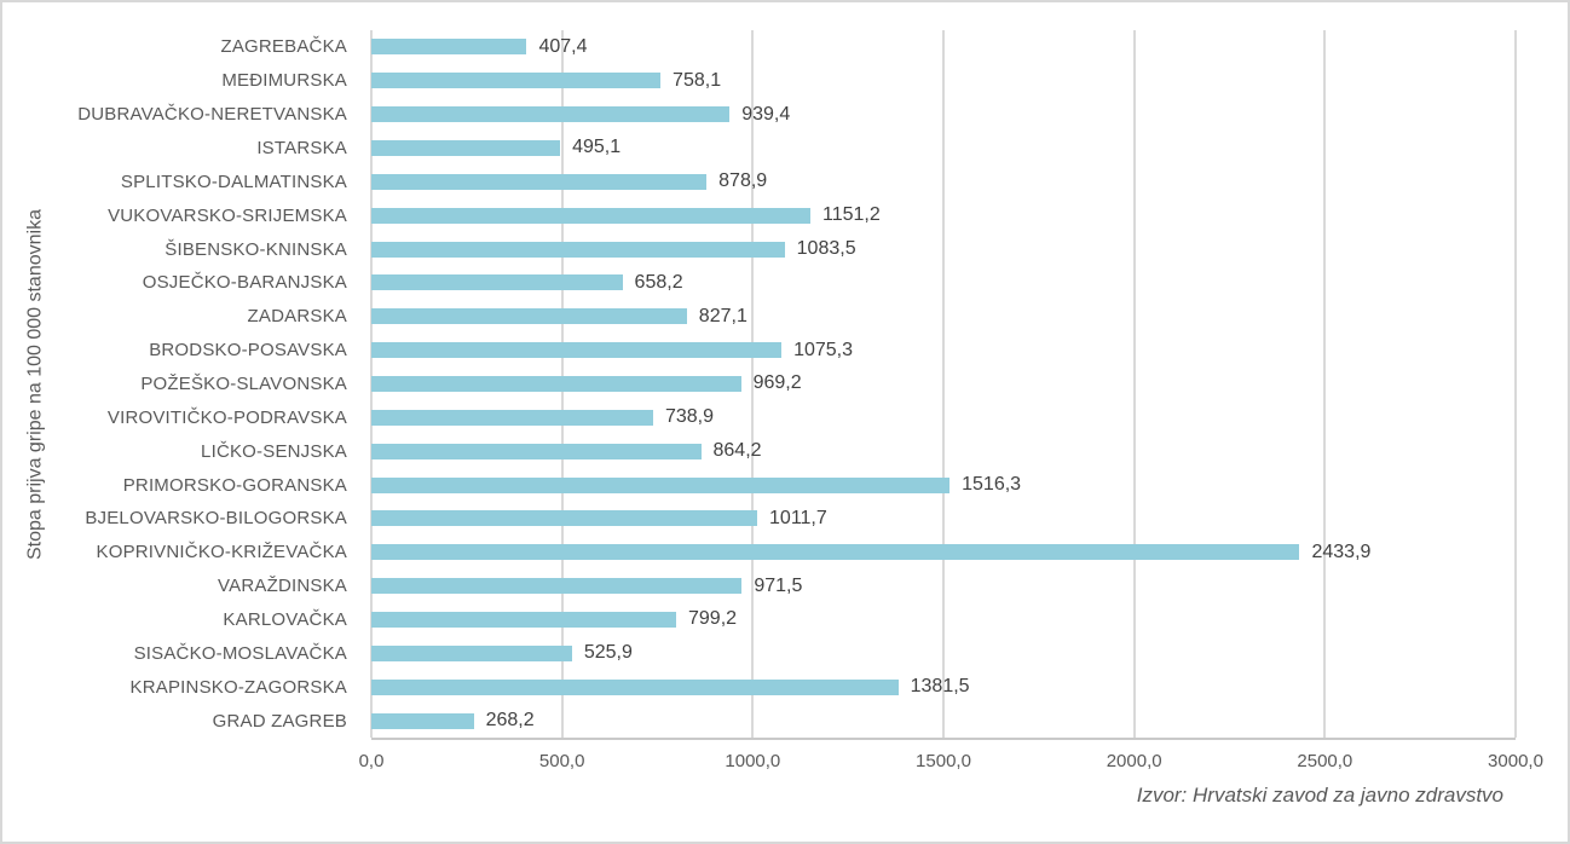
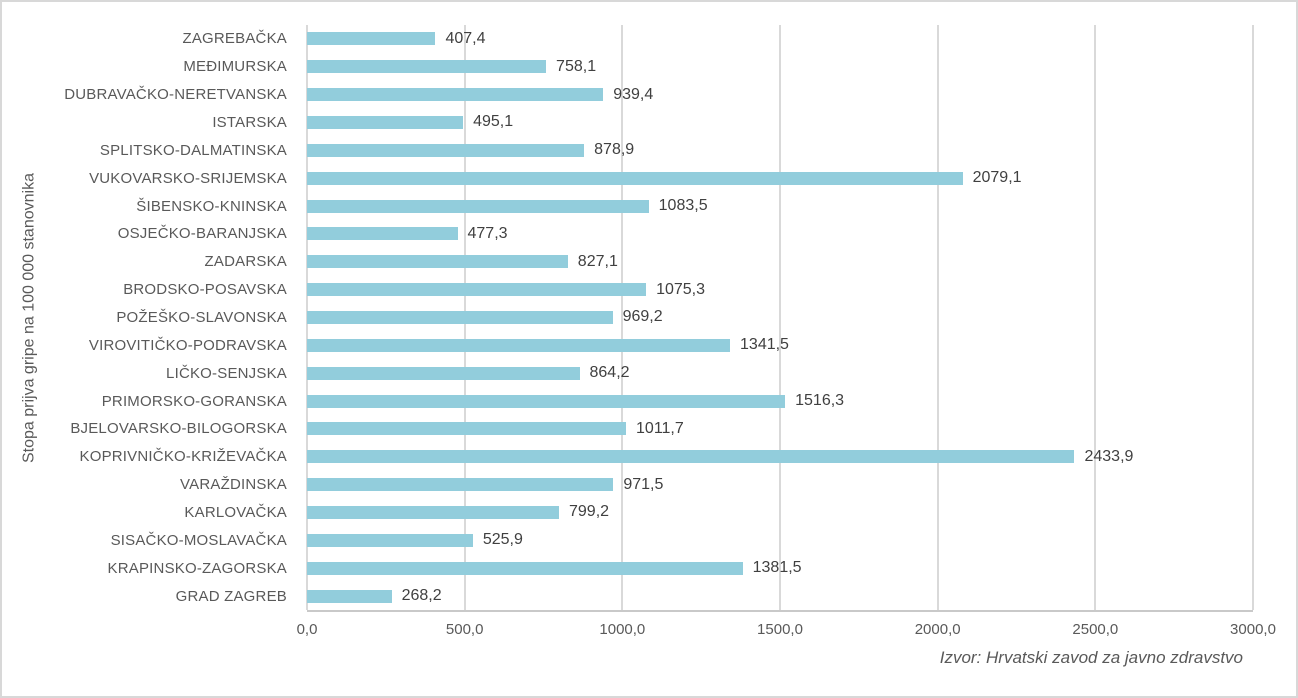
VUKOVARSKO-SRIJEMSKA: 1151,2 -> 2079,1
OSJEČKO-BARANJSKA: 658,2 -> 477,3
VIROVITIČKO-PODRAVSKA: 738,9 -> 1341,5
